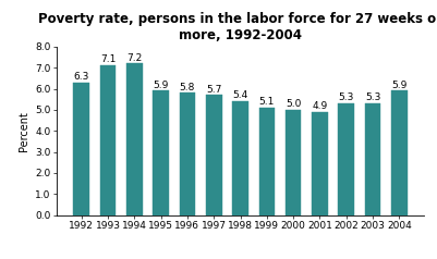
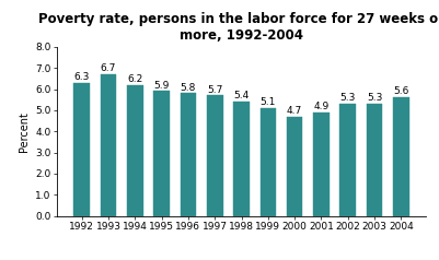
1993: 7.1 -> 6.7
1994: 7.2 -> 6.2
2000: 5.0 -> 4.7
2004: 5.9 -> 5.6
